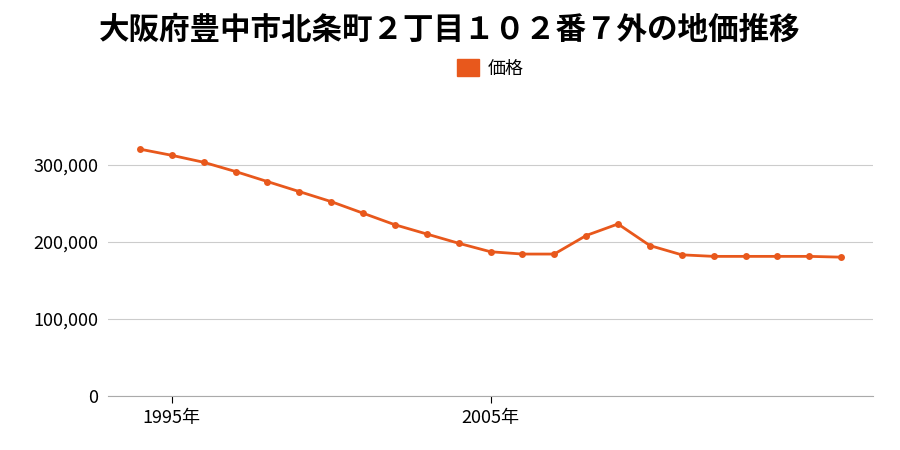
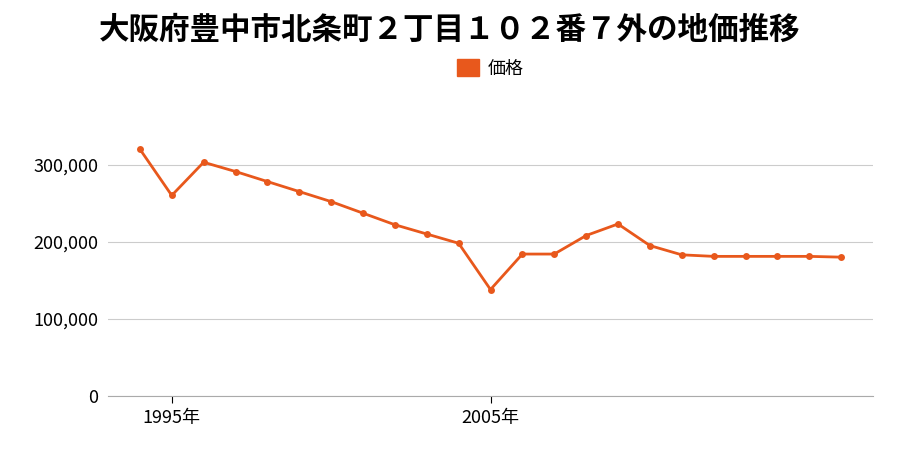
1995年: 312,000 -> 260,000
2005年: 187,000 -> 138,000
